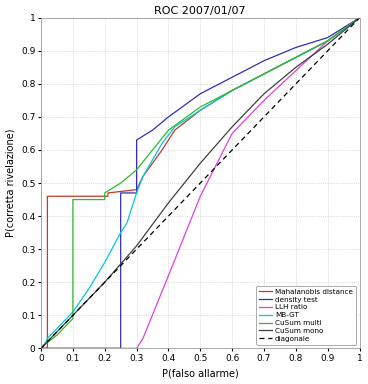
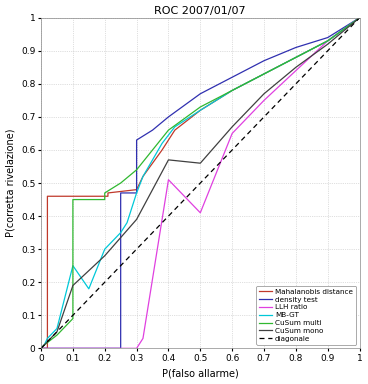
MB-GT/0.1: 0.11 -> 0.25
CuSum mono/0.1: 0.10 -> 0.19
MB-GT/0.2: 0.26 -> 0.30
CuSum mono/0.2: 0.20 -> 0.28
CuSum mono/0.3: 0.31 -> 0.39
LLH ratio/0.4: 0.22 -> 0.51
CuSum mono/0.4: 0.44 -> 0.57
LLH ratio/0.5: 0.46 -> 0.41
